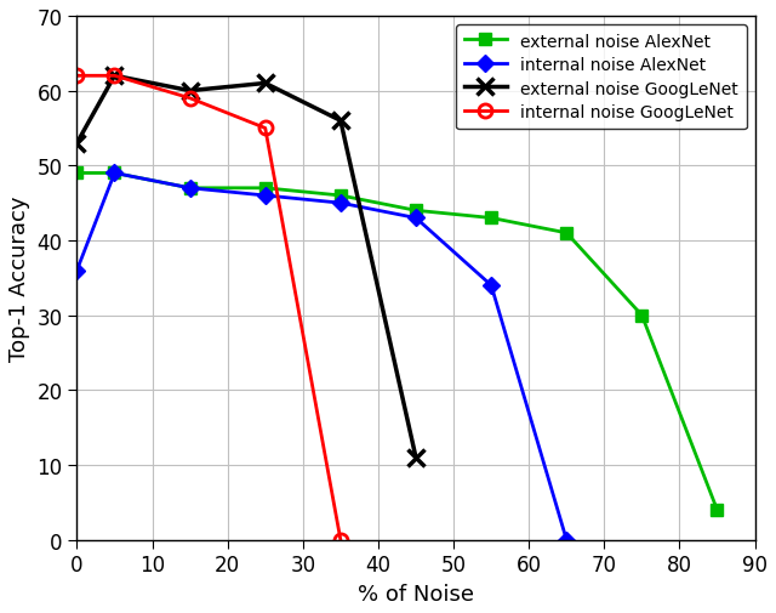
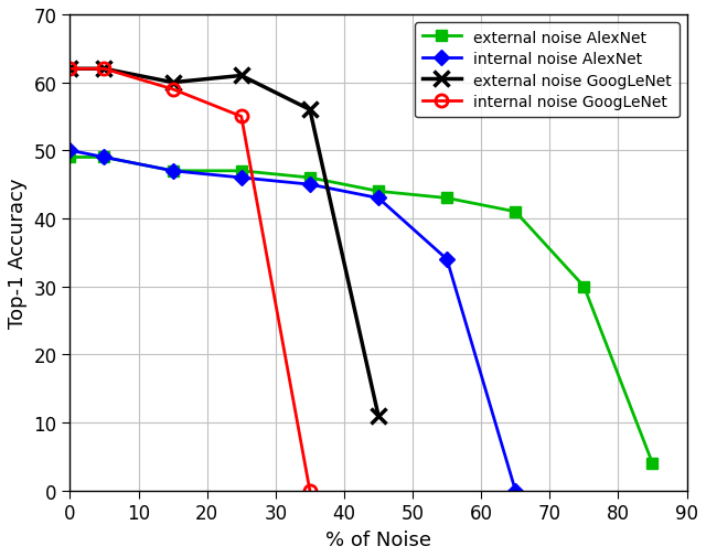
internal noise AlexNet/0: 36 -> 50
external noise GoogLeNet/0: 53 -> 62
